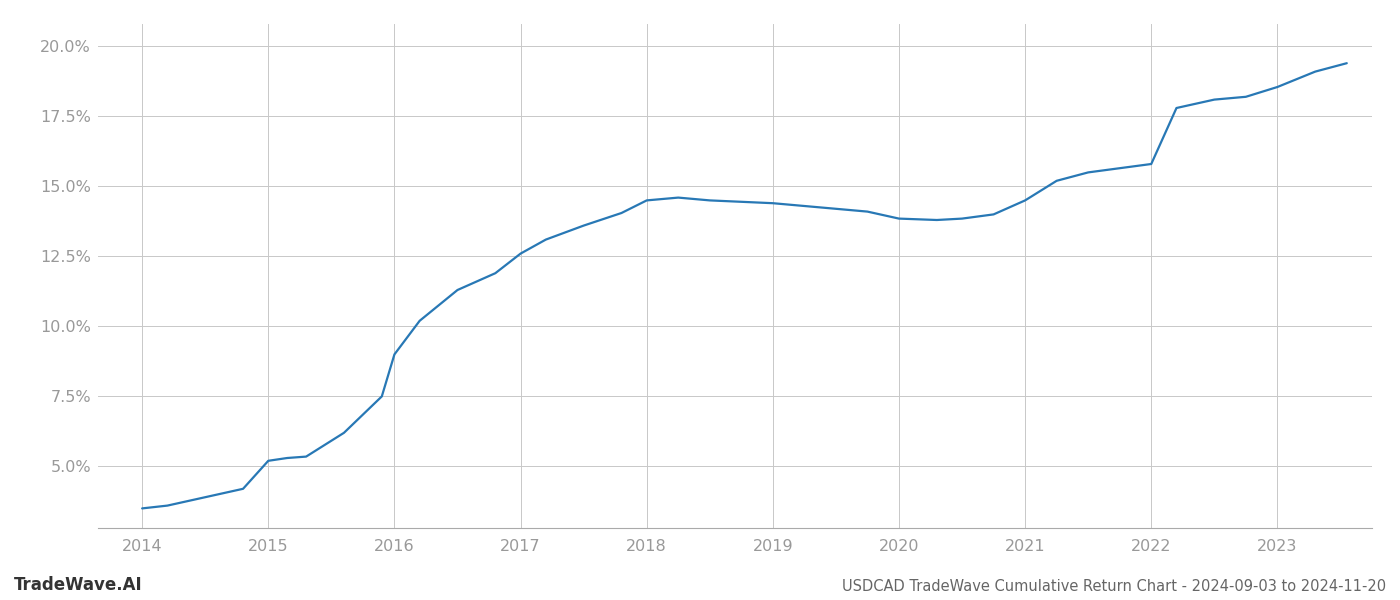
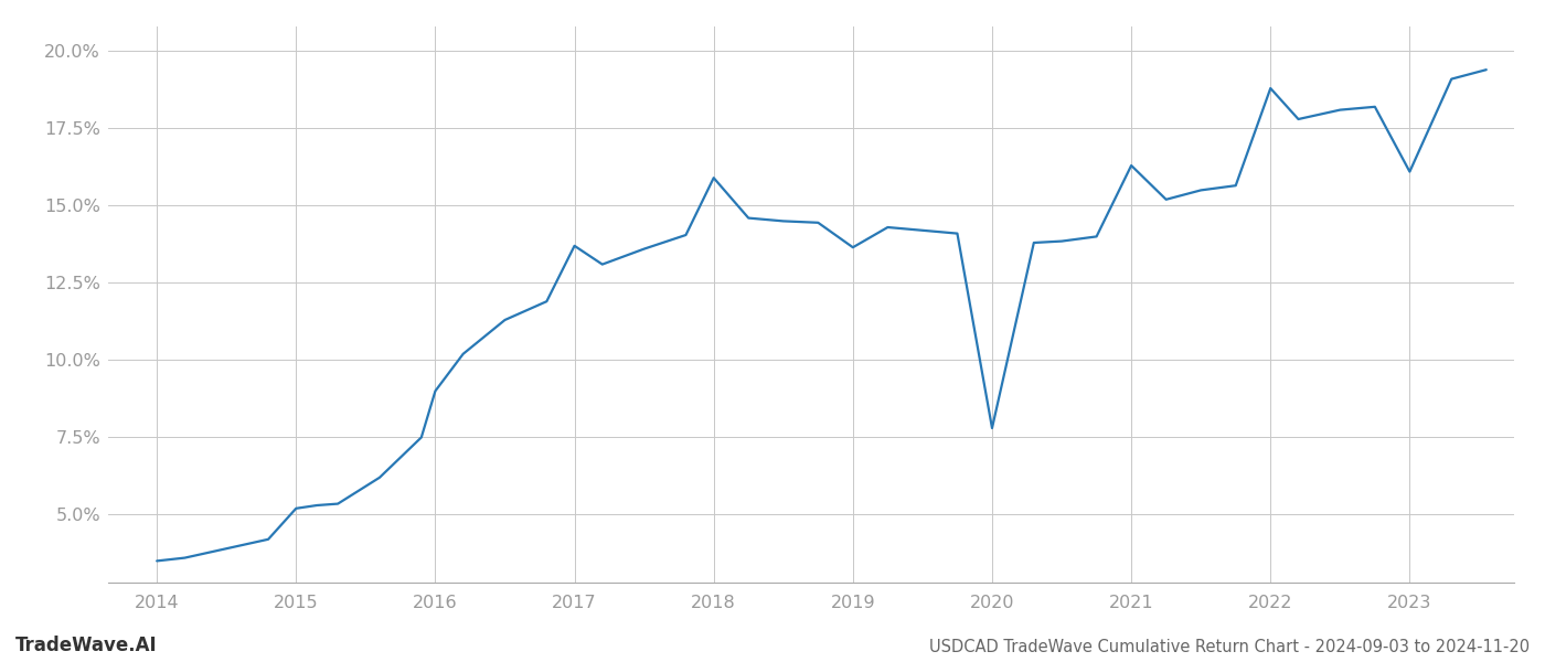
2017: 12.60% -> 13.70%
2018: 14.50% -> 15.90%
2019: 14.40% -> 13.65%
2020: 13.85% -> 7.80%
2021: 14.50% -> 16.30%
2022: 15.80% -> 18.80%
2023: 18.55% -> 16.10%
